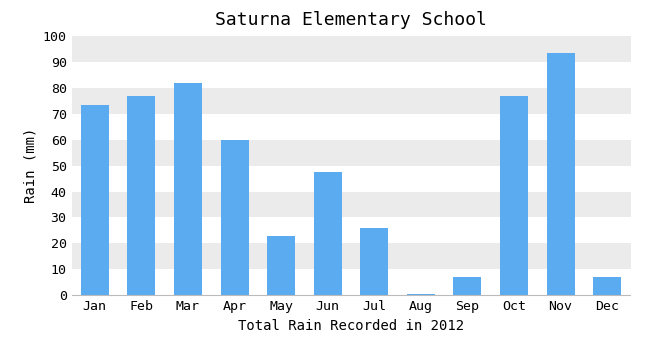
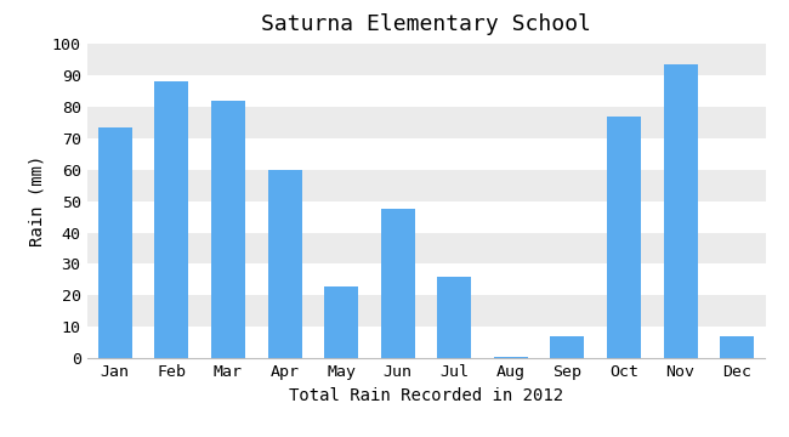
Feb: 77.0 -> 88.0
